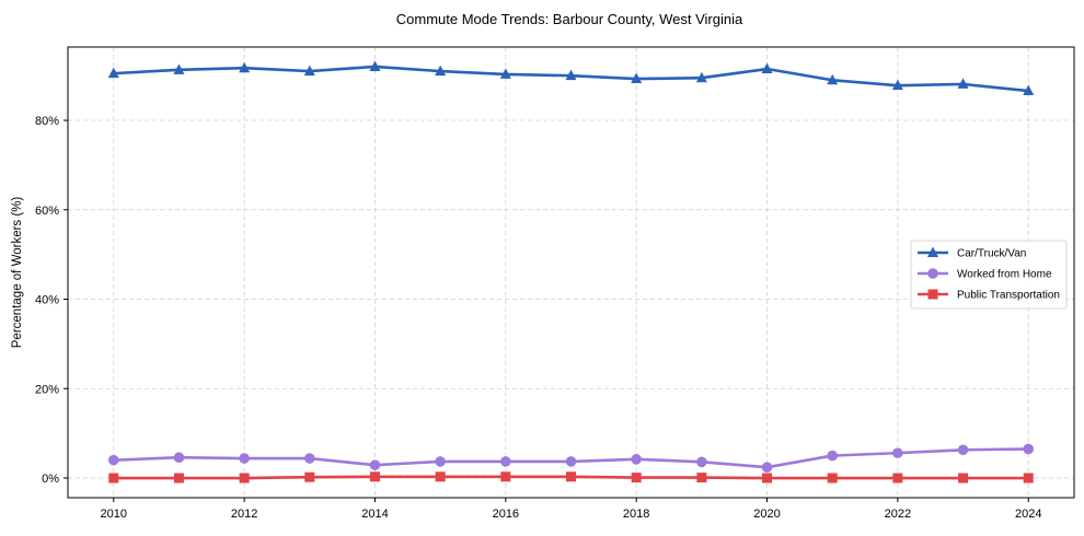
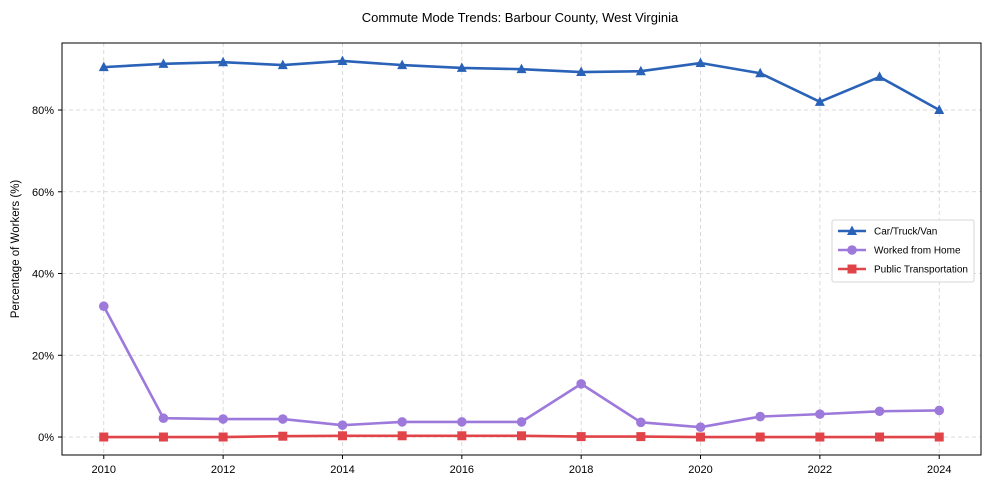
Worked from Home/2010: 4% -> 32%
Worked from Home/2018: 4% -> 13%
Car/Truck/Van/2022: 88% -> 82%
Car/Truck/Van/2024: 87% -> 80%
